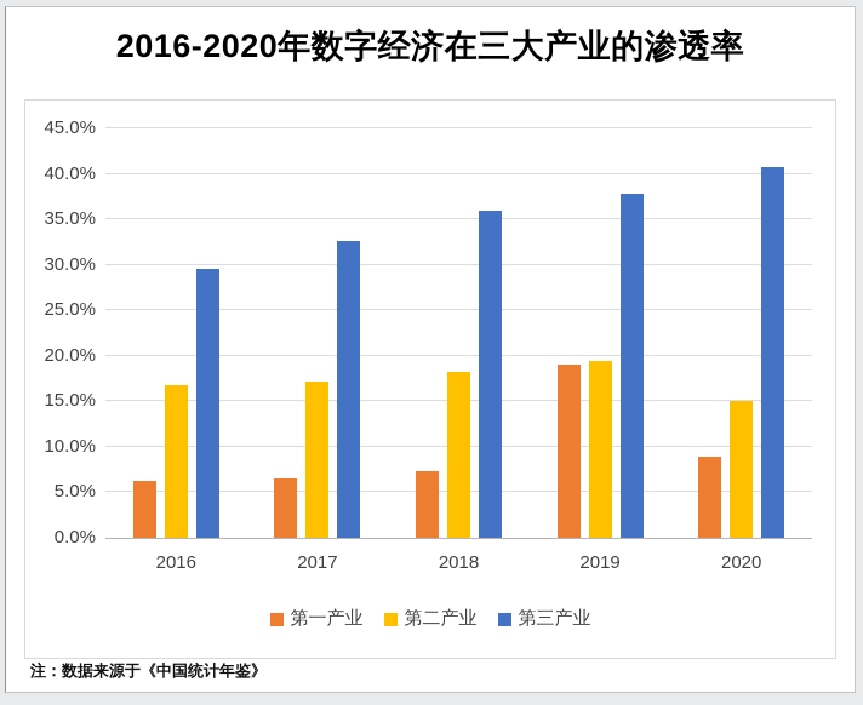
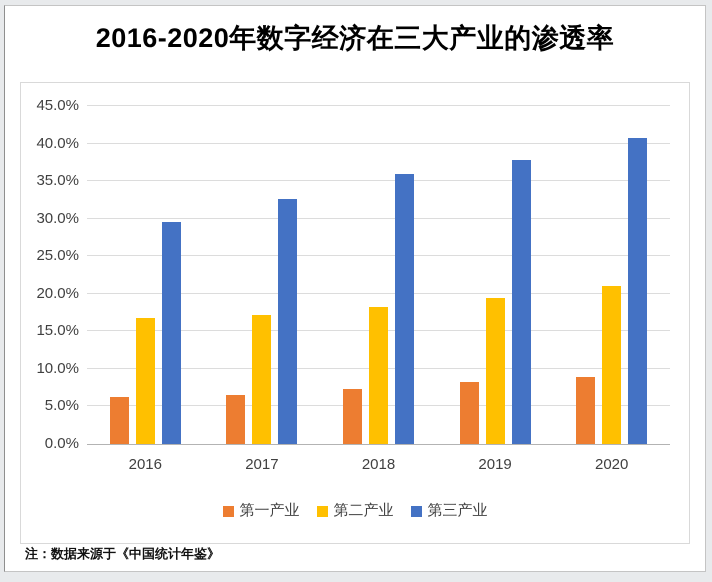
第一产业/2019: 19% -> 8%
第二产业/2020: 15% -> 21%
